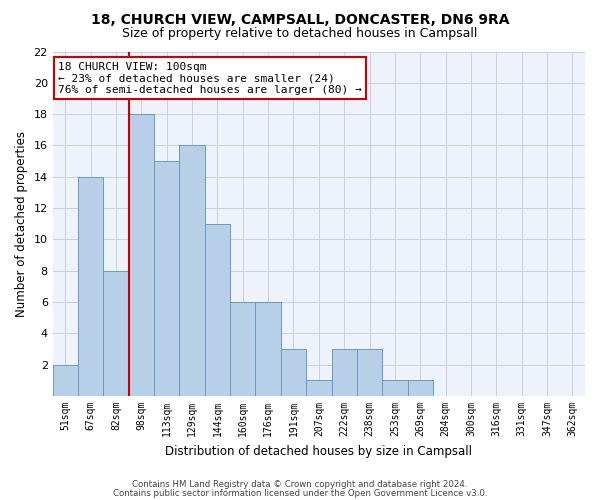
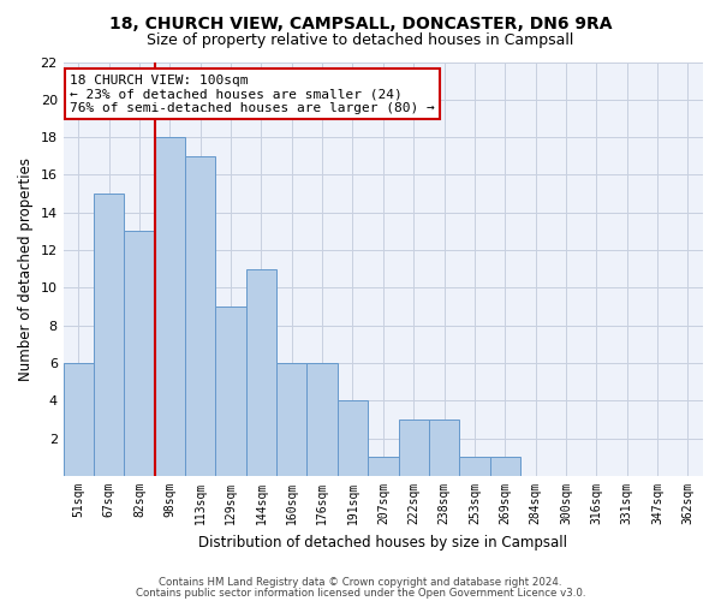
51sqm: 2 -> 6
67sqm: 14 -> 15
82sqm: 8 -> 13
113sqm: 15 -> 17
129sqm: 16 -> 9
191sqm: 3 -> 4
